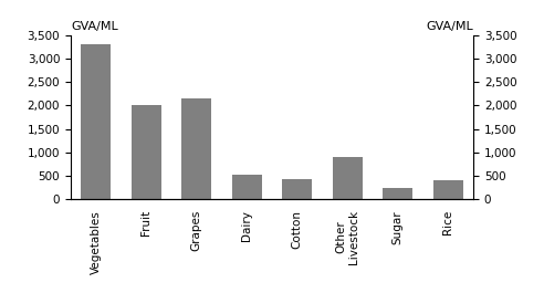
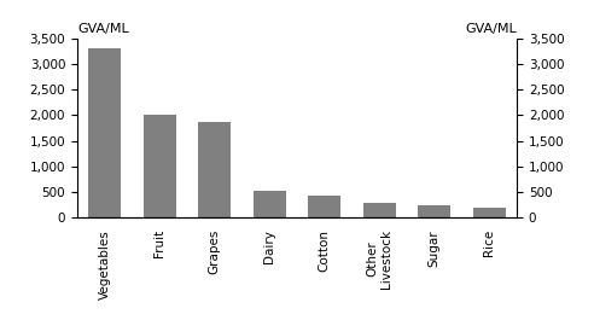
Grapes: 2,150 -> 1,880
Other Livestock: 900 -> 280
Rice: 400 -> 190
